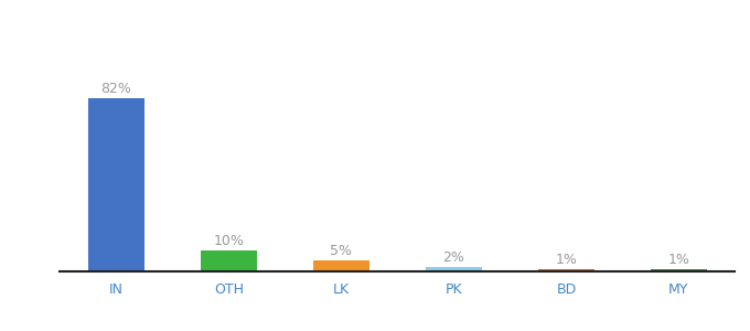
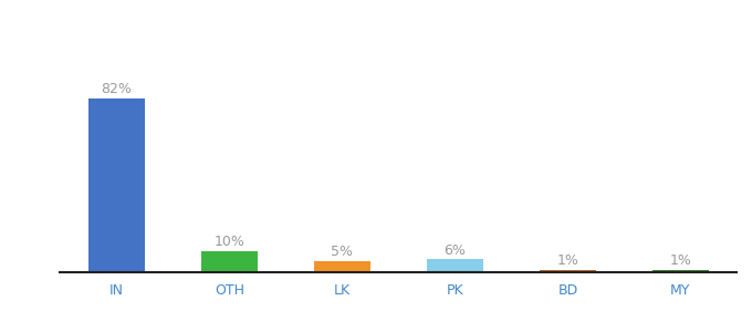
PK: 2% -> 6%
